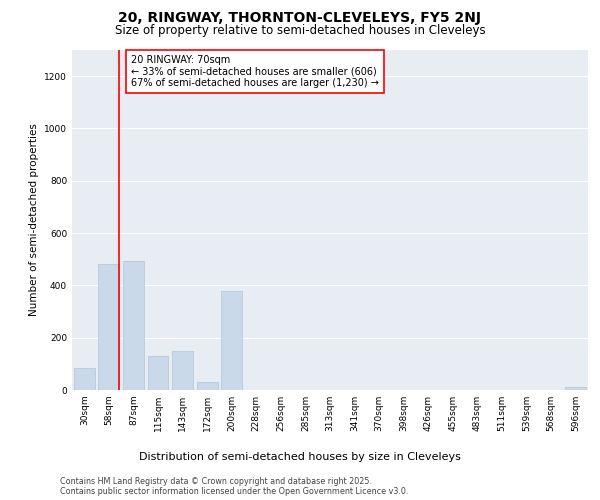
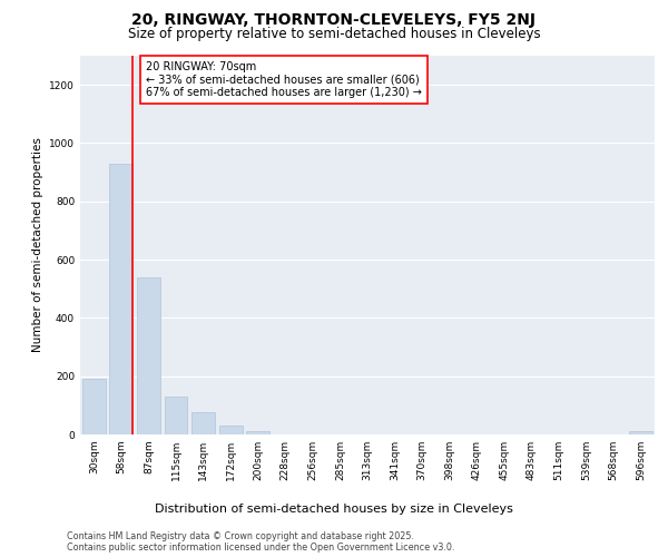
30sqm: 85 -> 190
58sqm: 480 -> 930
87sqm: 495 -> 540
143sqm: 150 -> 75
200sqm: 380 -> 10
